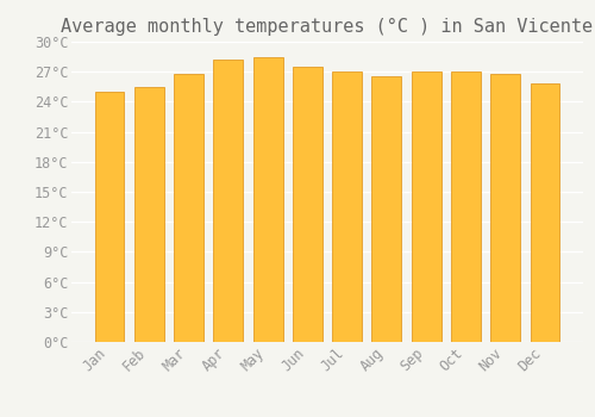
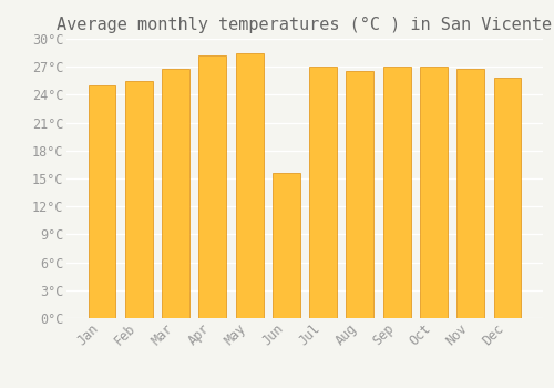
Jun: 27.5°C -> 15.6°C
